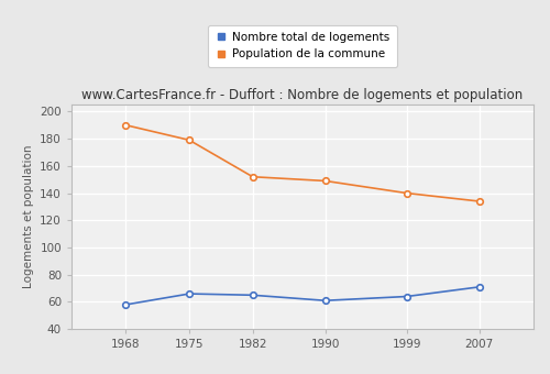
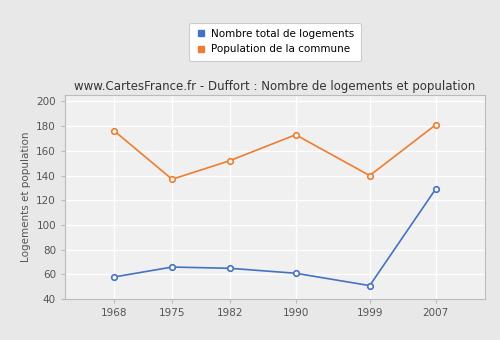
Population de la commune/1968: 190 -> 176
Population de la commune/1975: 179 -> 137
Population de la commune/1990: 149 -> 173
Nombre total de logements/1999: 64 -> 51
Nombre total de logements/2007: 71 -> 129
Population de la commune/2007: 134 -> 181
